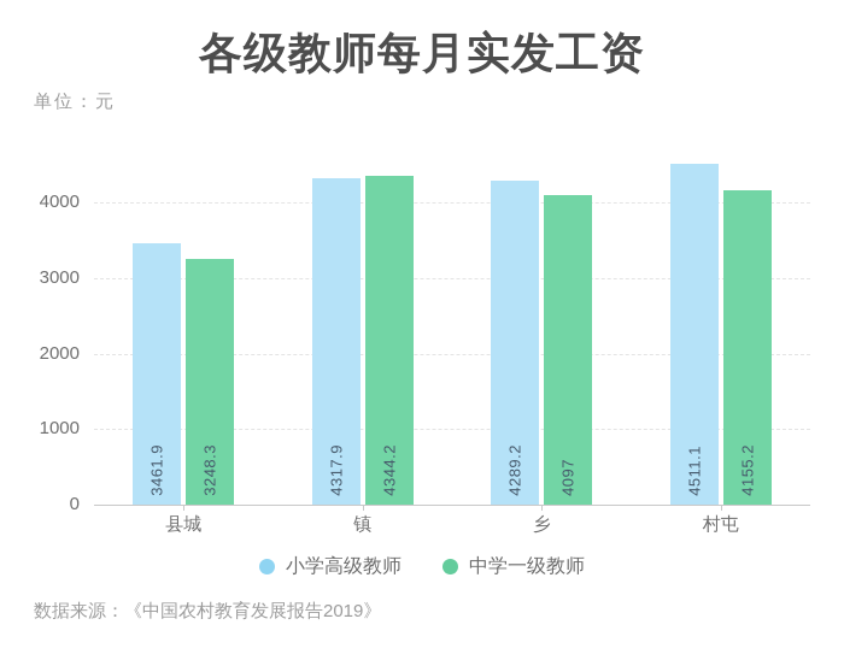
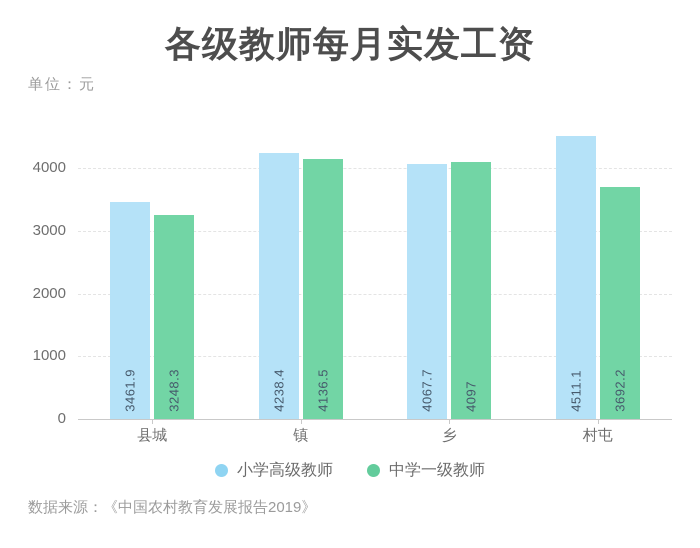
小学高级教师/镇: 4317.9 -> 4238.4
中学一级教师/镇: 4344.2 -> 4136.5
小学高级教师/乡: 4289.2 -> 4067.7
中学一级教师/村屯: 4155.2 -> 3692.2
